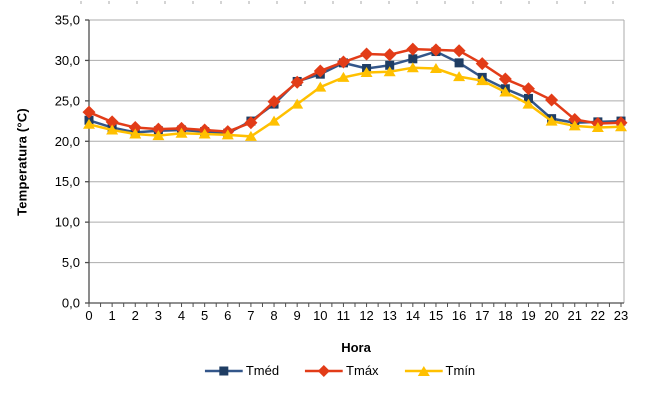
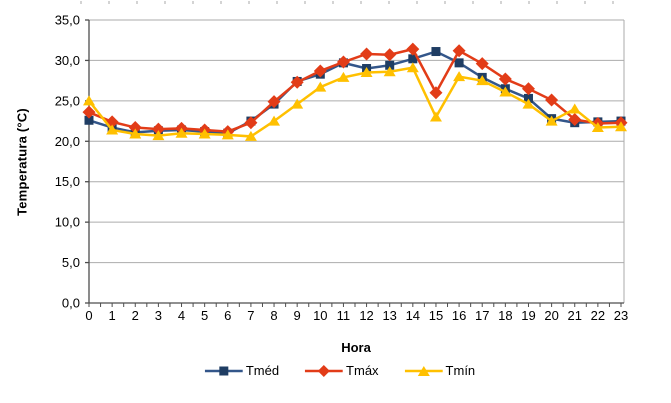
Tmín/0: 22 -> 25
Tmáx/15: 31 -> 26
Tmín/15: 29 -> 23
Tmín/21: 22 -> 24
